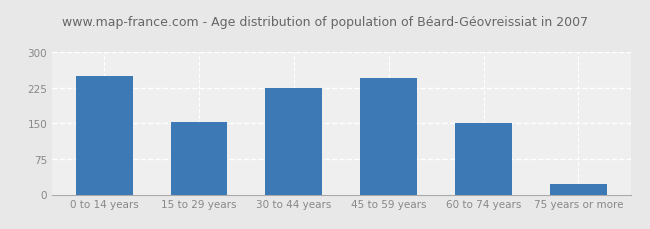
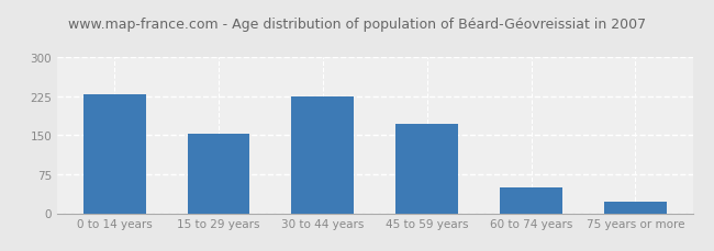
0 to 14 years: 250 -> 228
45 to 59 years: 245 -> 172
60 to 74 years: 150 -> 50
